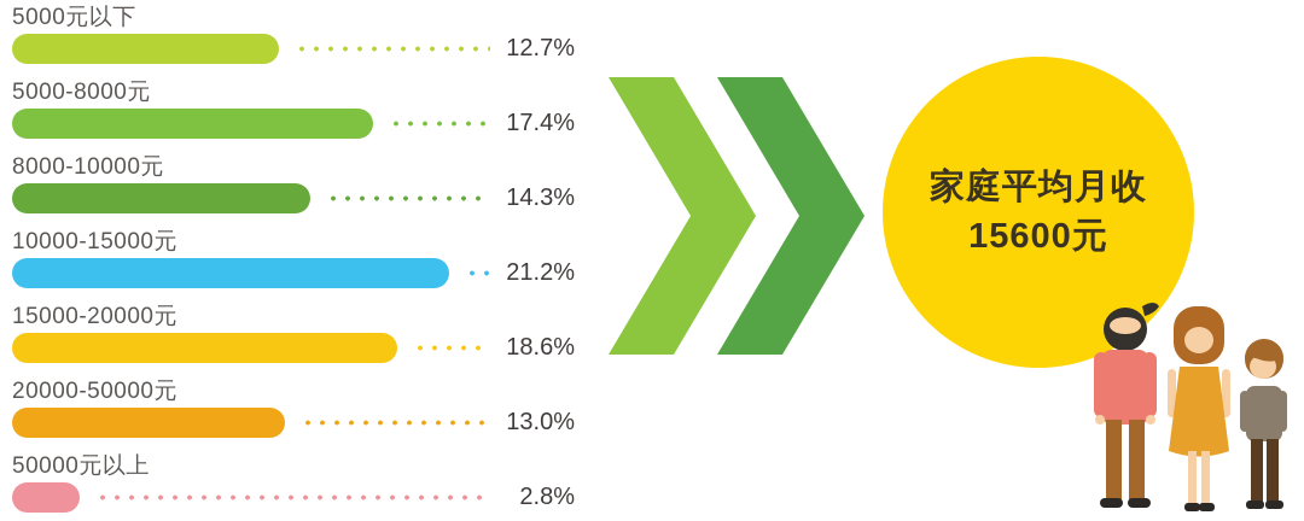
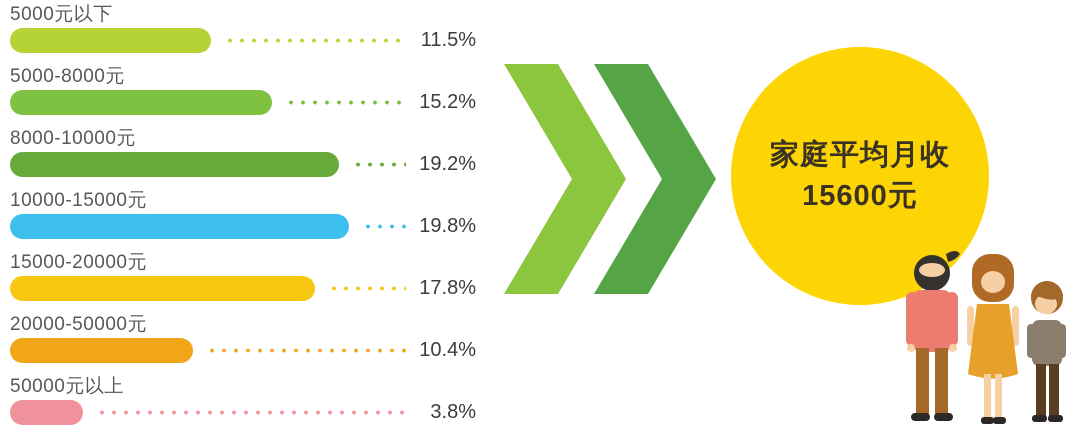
5000元以下: 12.7% -> 11.5%
5000-8000元: 17.4% -> 15.2%
8000-10000元: 14.3% -> 19.2%
10000-15000元: 21.2% -> 19.8%
15000-20000元: 18.6% -> 17.8%
20000-50000元: 13.0% -> 10.4%
50000元以上: 2.8% -> 3.8%
